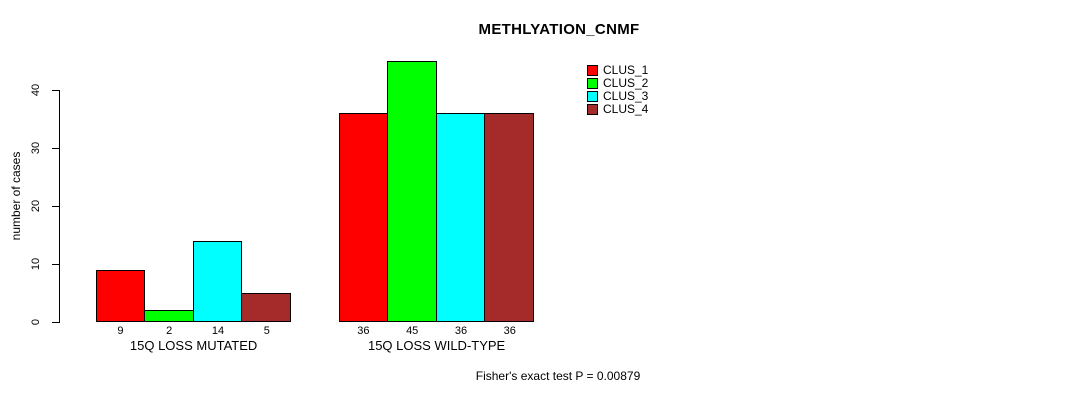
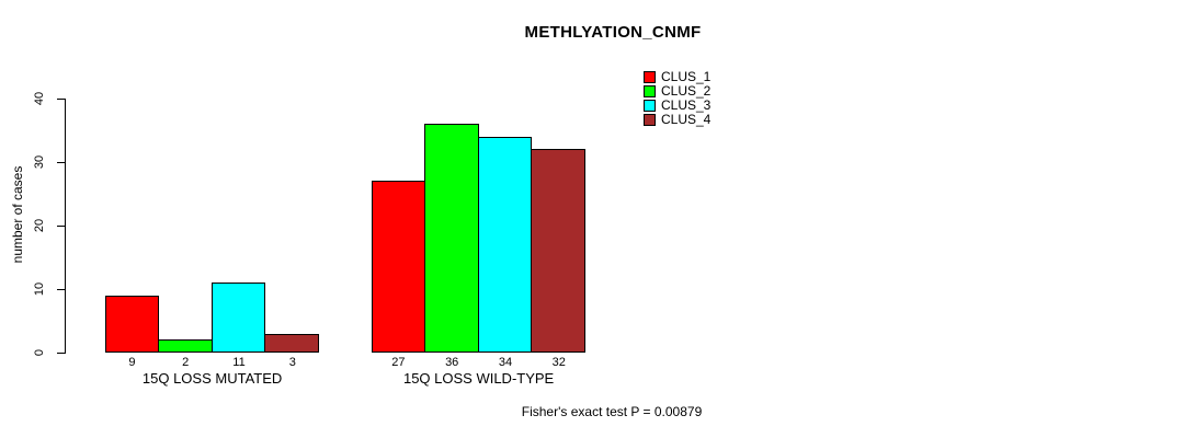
CLUS_3/15Q LOSS MUTATED: 14 -> 11
CLUS_4/15Q LOSS MUTATED: 5 -> 3
CLUS_1/15Q LOSS WILD-TYPE: 36 -> 27
CLUS_2/15Q LOSS WILD-TYPE: 45 -> 36
CLUS_3/15Q LOSS WILD-TYPE: 36 -> 34
CLUS_4/15Q LOSS WILD-TYPE: 36 -> 32
